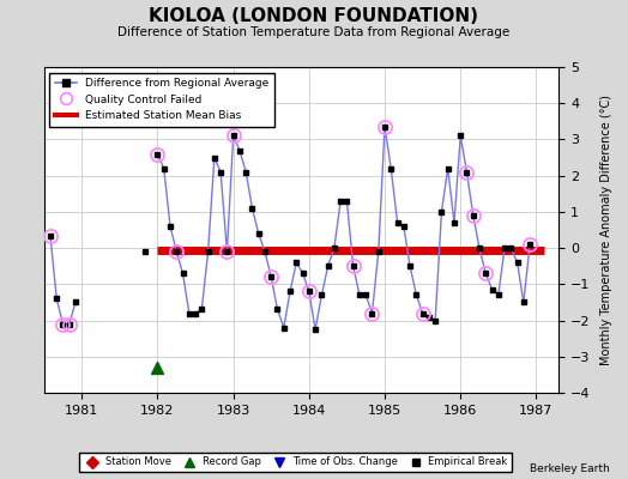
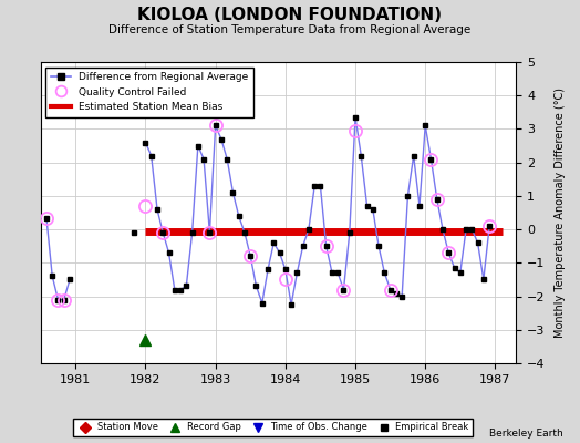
Quality Control Failed/1982: 2.60 -> 0.70
Quality Control Failed/1984: -1.20 -> -1.50
Quality Control Failed/1985: 3.35 -> 2.95
